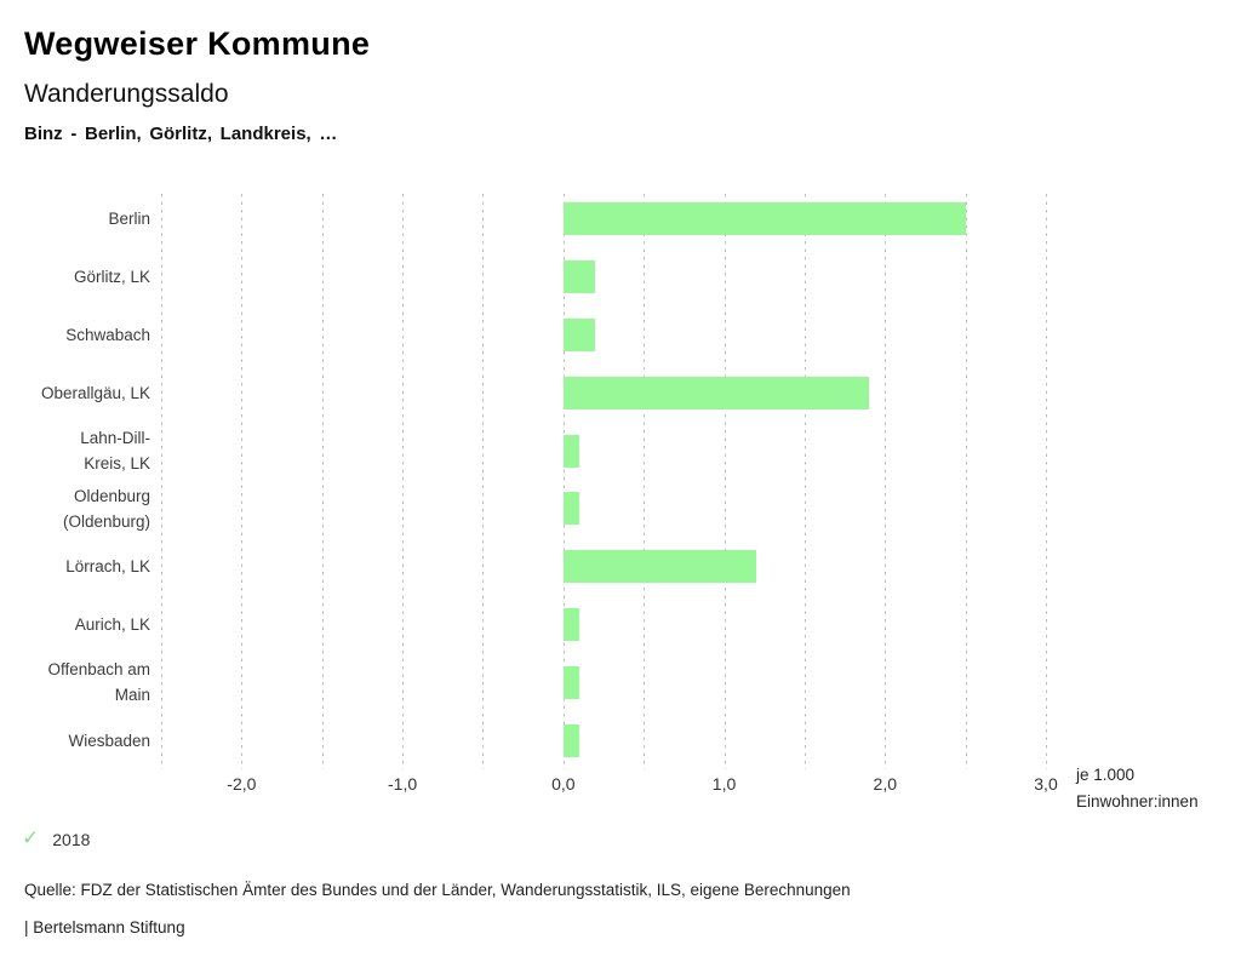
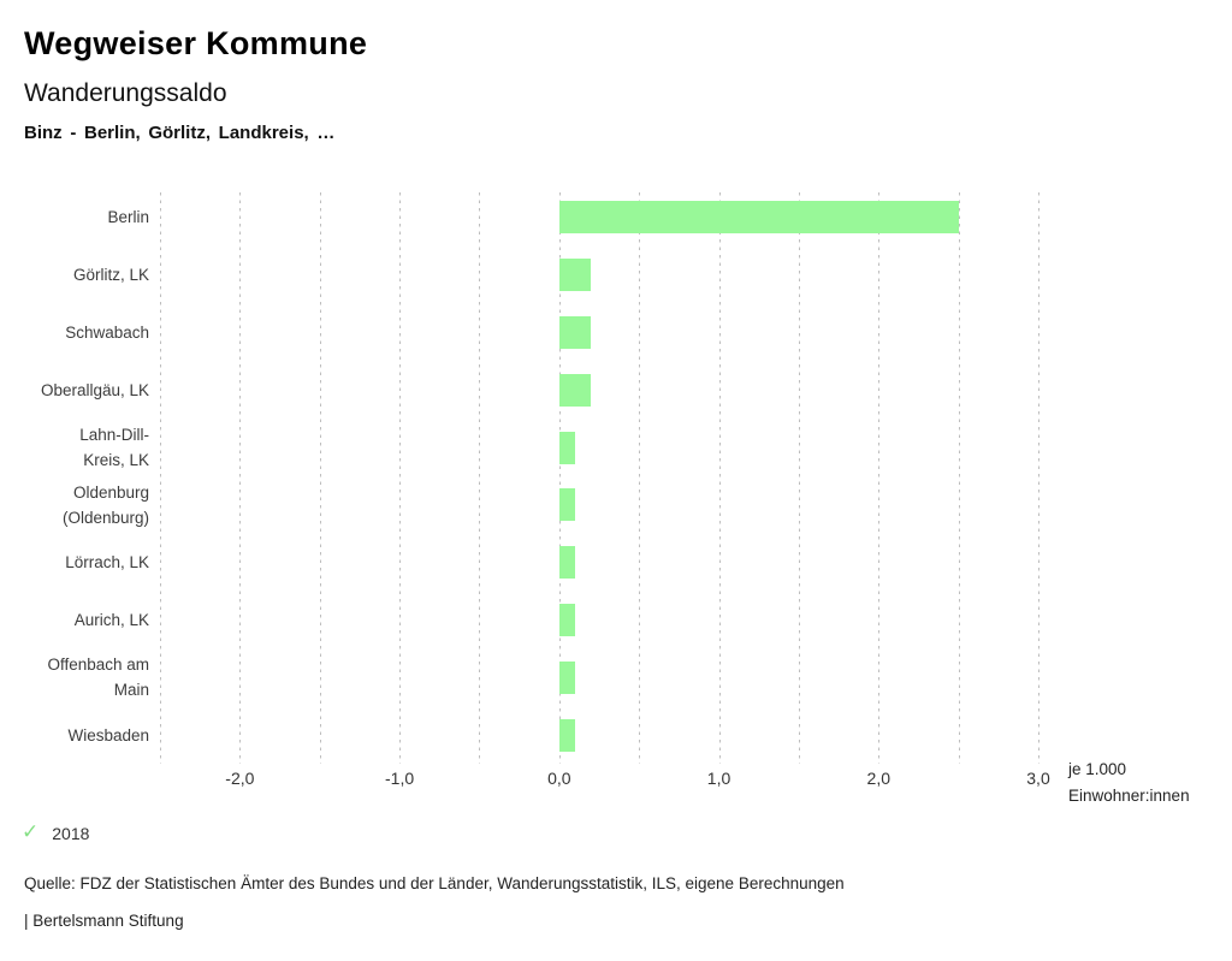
Oberallgäu, LK: 1,9 -> 0,2
Lörrach, LK: 1,2 -> 0,1
